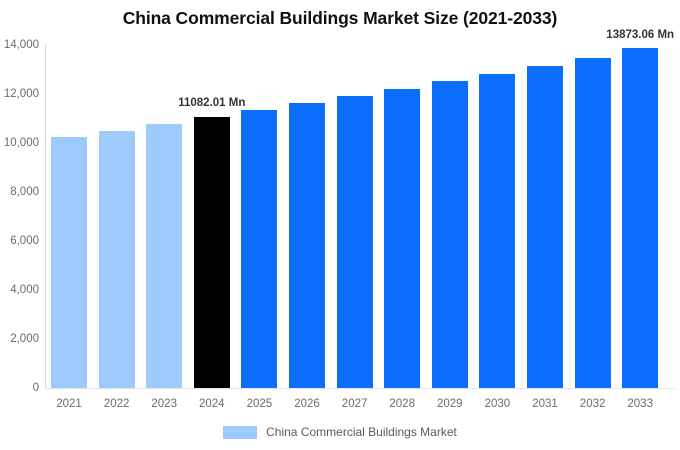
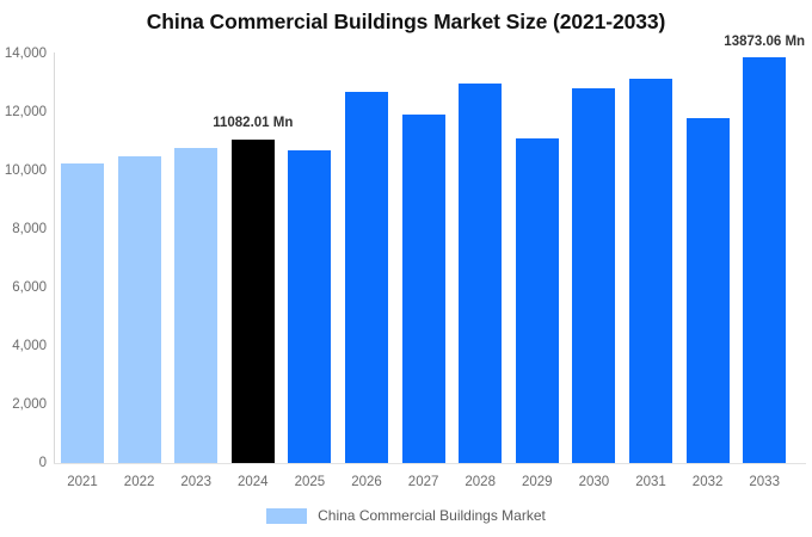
2025: 11300 -> 10700
2026: 11600 -> 12700
2028: 12200 -> 13000
2029: 12500 -> 11100
2032: 13500 -> 11800
